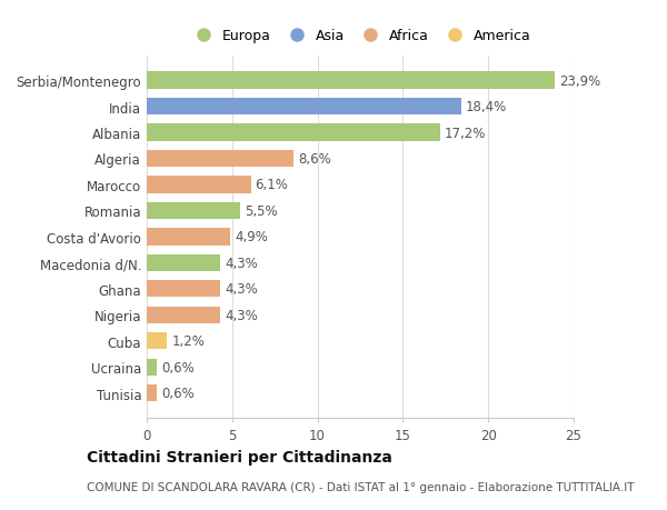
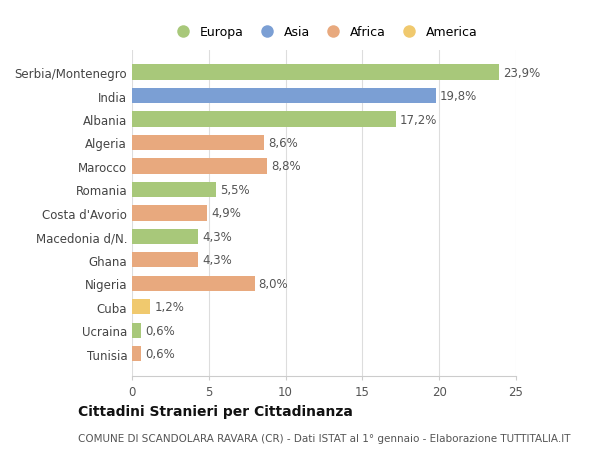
India: 18,4% -> 19,8%
Marocco: 6,1% -> 8,8%
Nigeria: 4,3% -> 8,0%
